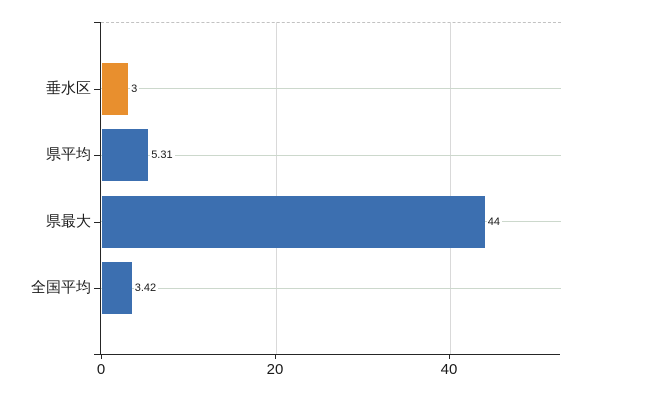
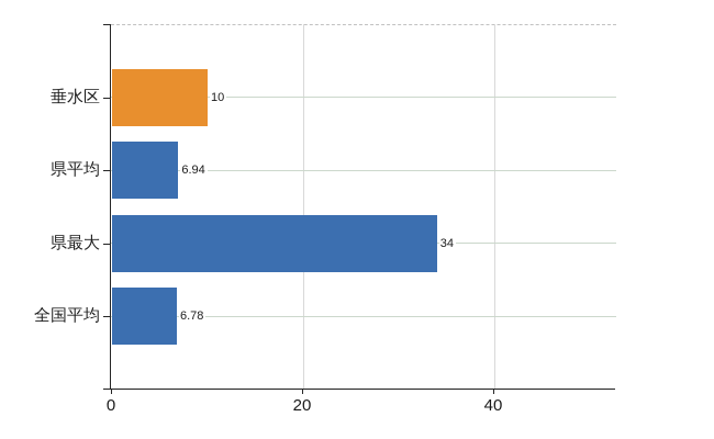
垂水区: 3 -> 10
県平均: 5.31 -> 6.94
県最大: 44 -> 34
全国平均: 3.42 -> 6.78
